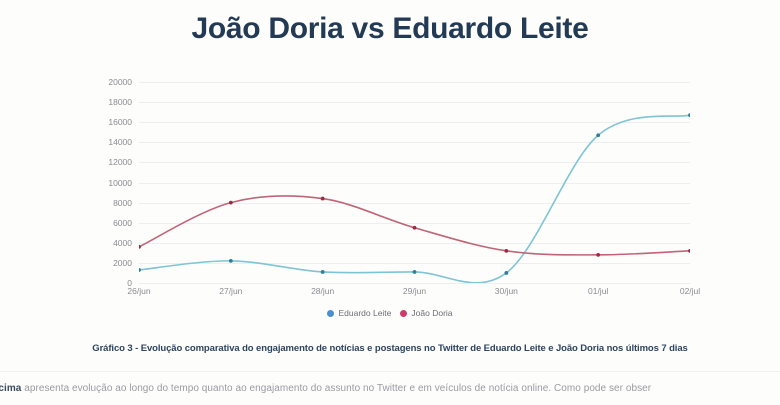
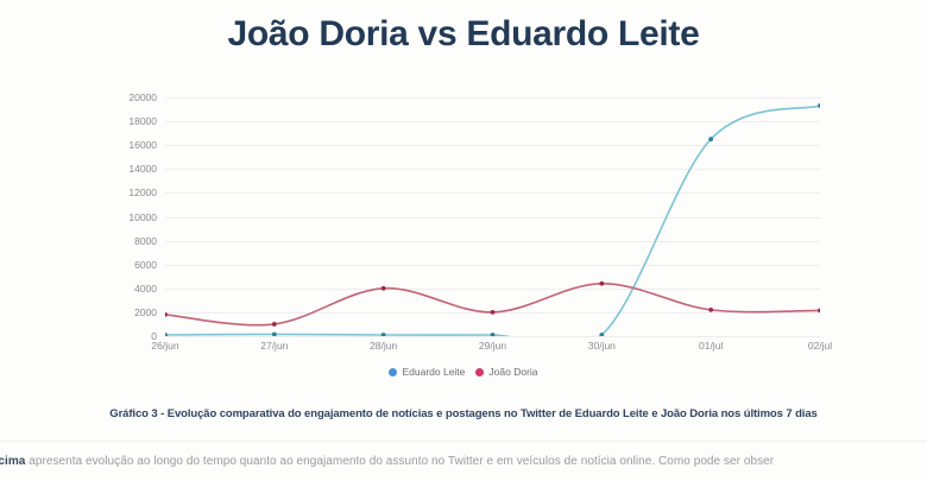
Eduardo Leite/26/jun: 1300 -> 100
João Doria/26/jun: 3600 -> 1800
Eduardo Leite/27/jun: 2200 -> 200
João Doria/27/jun: 8000 -> 1000
Eduardo Leite/28/jun: 1100 -> 100
João Doria/28/jun: 8400 -> 4000
Eduardo Leite/29/jun: 1100 -> 100
João Doria/29/jun: 5500 -> 2000
Eduardo Leite/30/jun: 1000 -> 100
João Doria/30/jun: 3200 -> 4400
Eduardo Leite/01/jul: 14700 -> 16500
João Doria/01/jul: 2800 -> 2200
Eduardo Leite/02/jul: 16700 -> 19300
João Doria/02/jul: 3200 -> 2200
